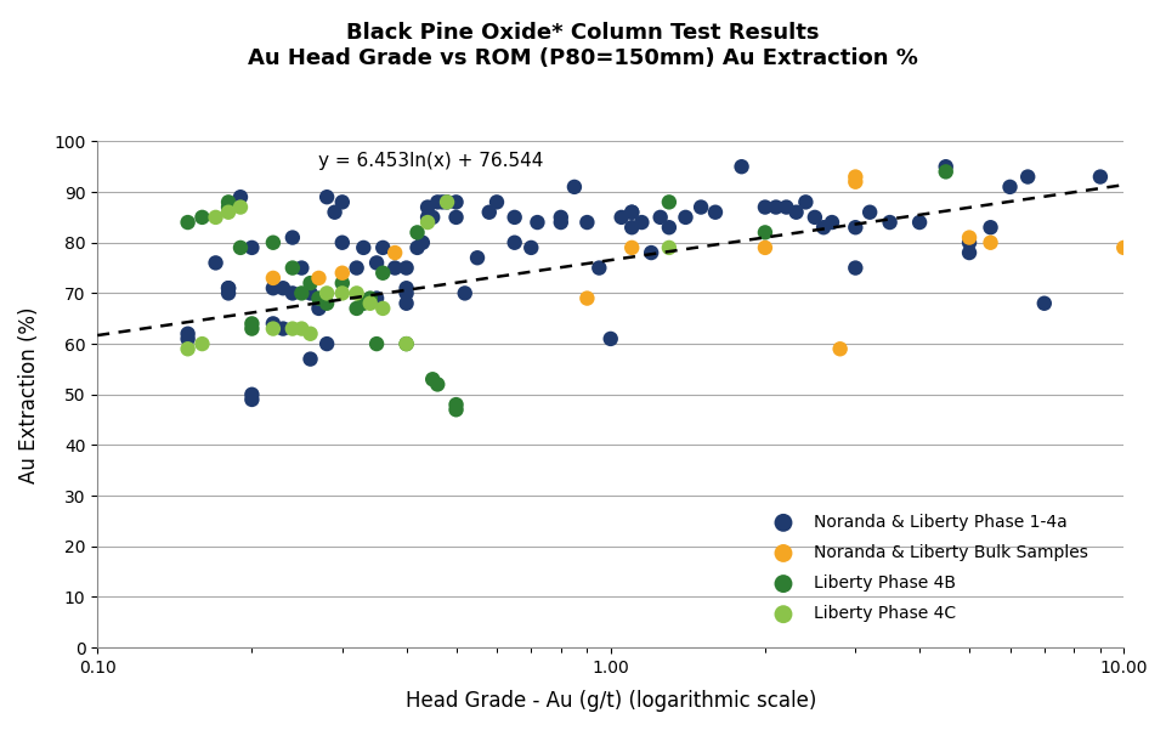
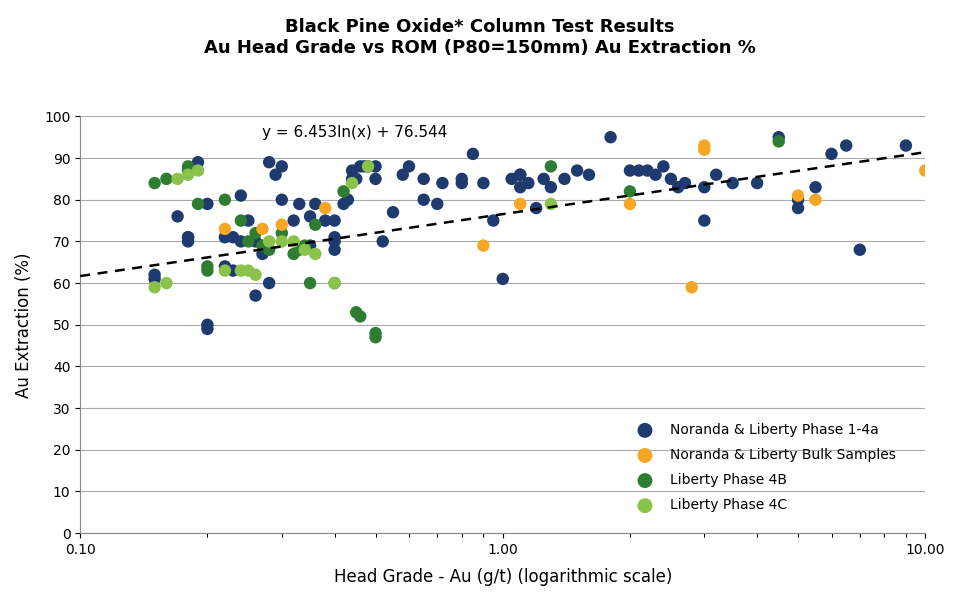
Noranda & Liberty Bulk Samples/10.00: 79 -> 87
